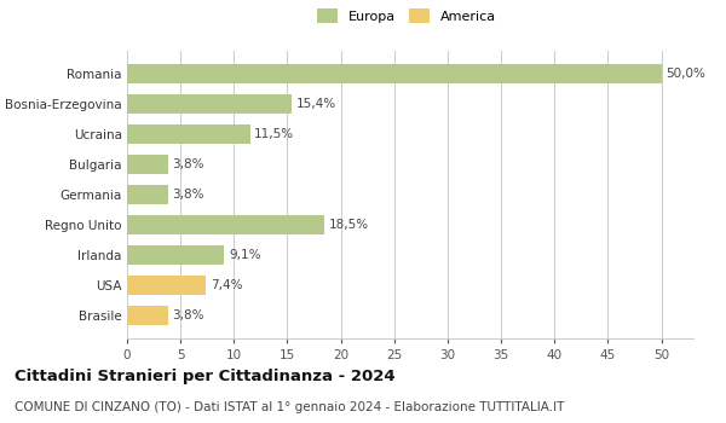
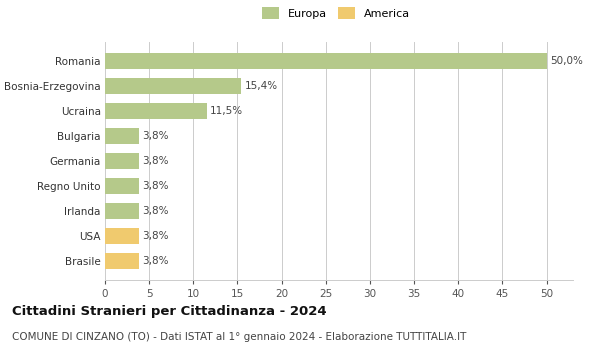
Regno Unito: 18,5% -> 3,8%
Irlanda: 9,1% -> 3,8%
USA: 7,4% -> 3,8%
